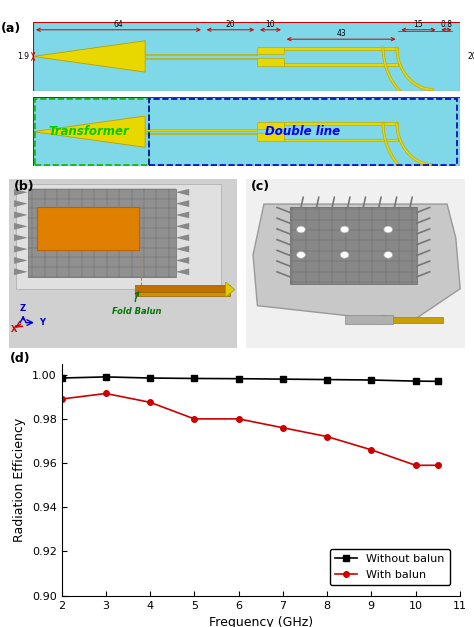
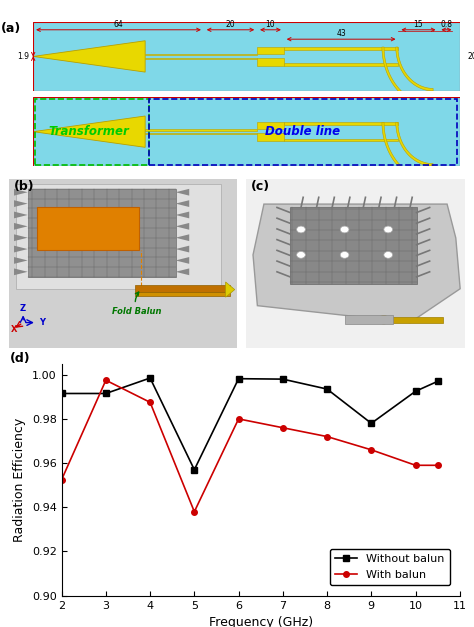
Without balun/2: 0.9985 -> 0.9915
With balun/2: 0.9890 -> 0.9525
Without balun/3: 0.9990 -> 0.9915
With balun/3: 0.9915 -> 0.9975
Without balun/5: 0.9983 -> 0.9570
With balun/5: 0.9800 -> 0.9380
Without balun/8: 0.9978 -> 0.9935
Without balun/9: 0.9976 -> 0.9780
Without balun/10: 0.9971 -> 0.9925
